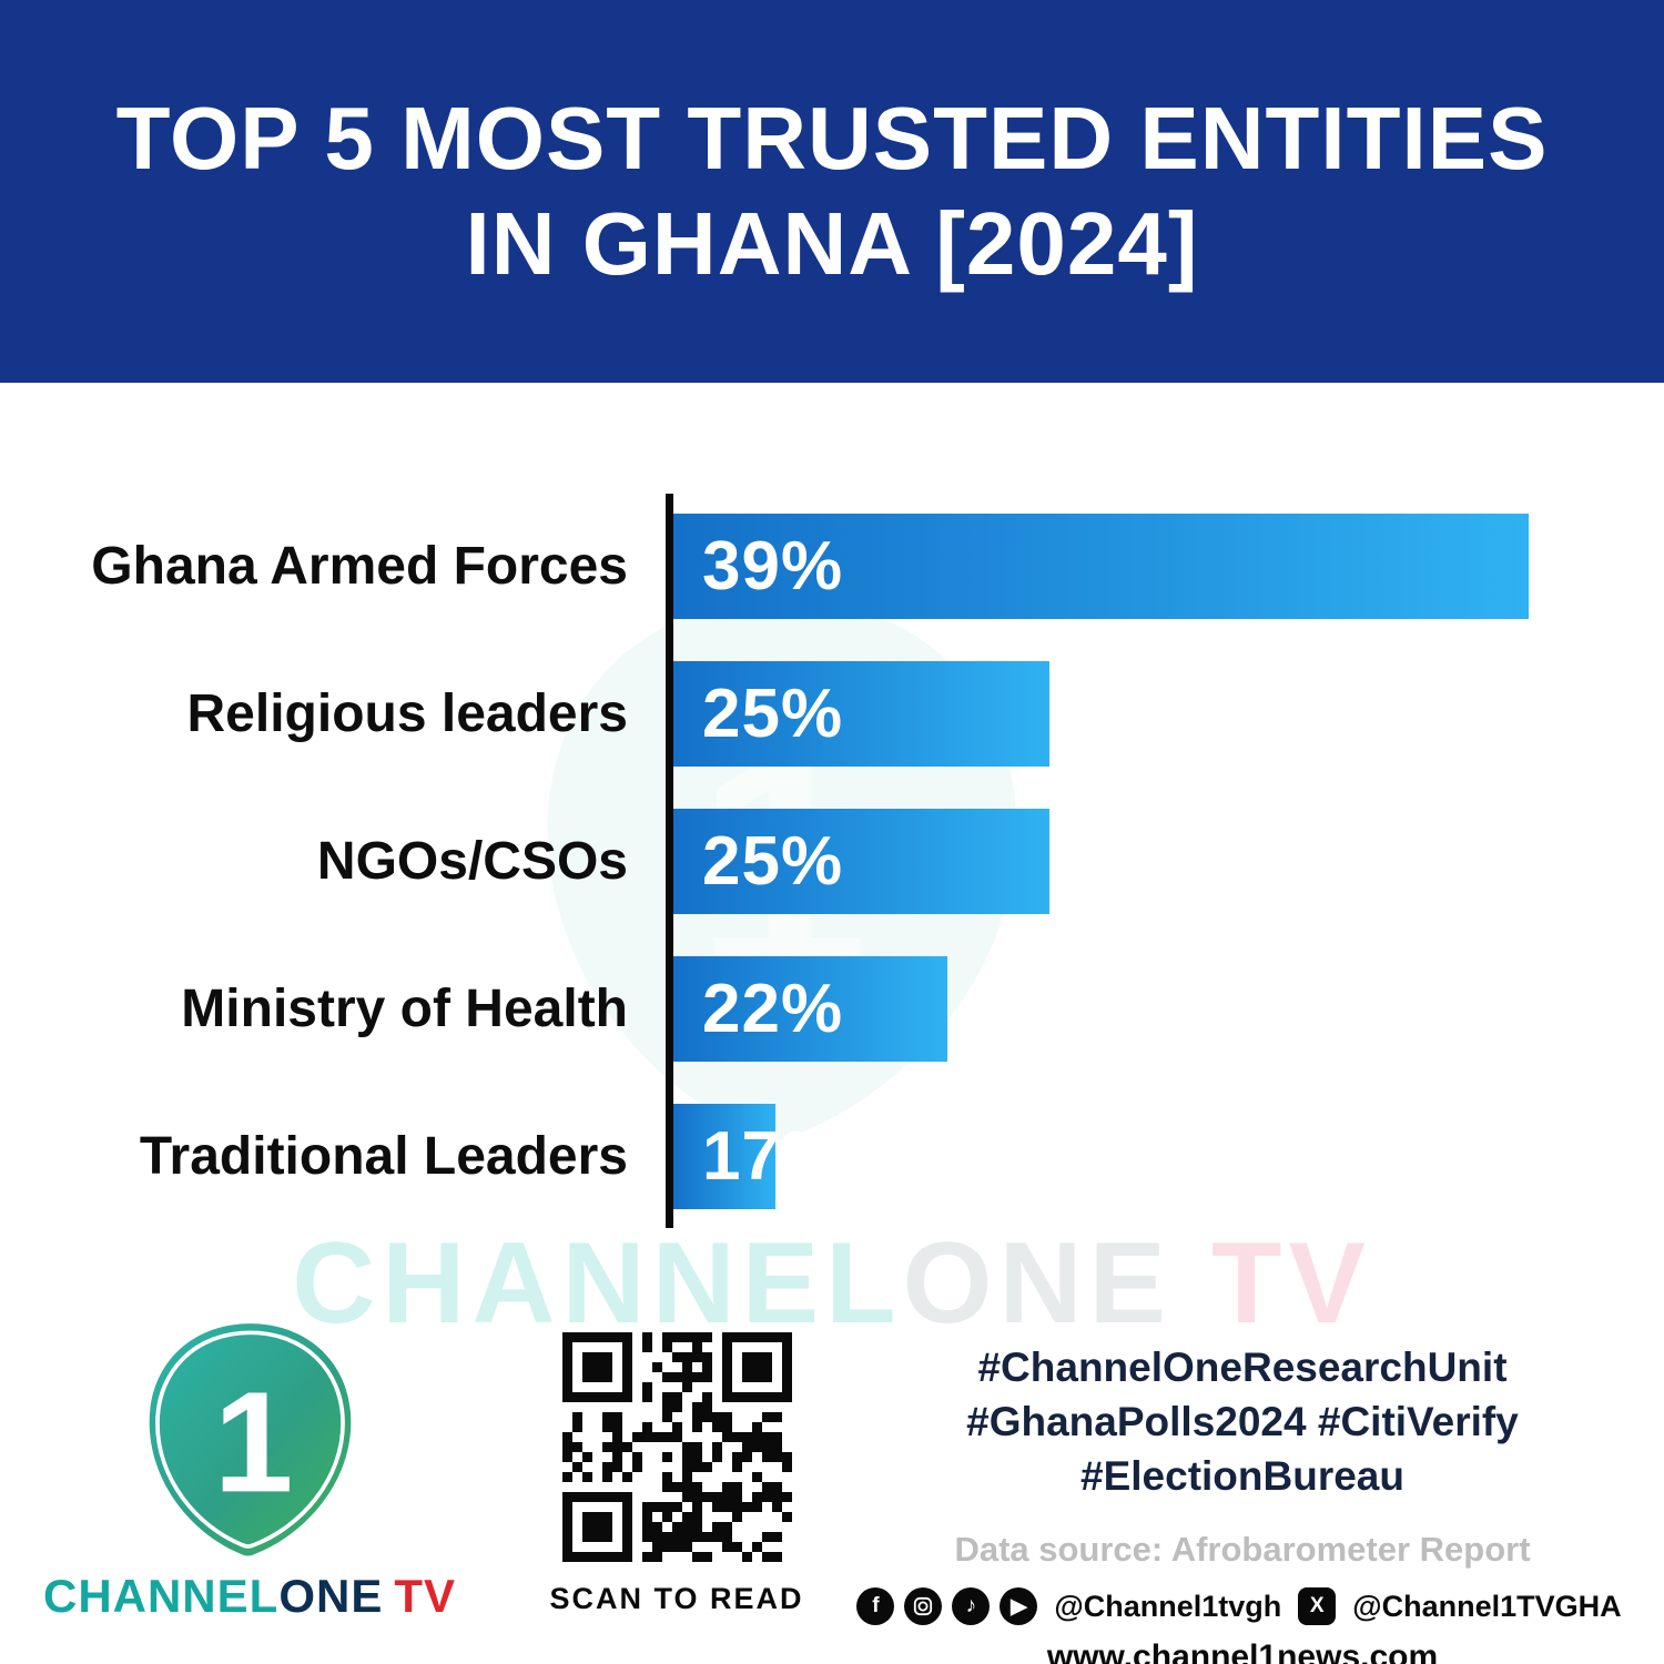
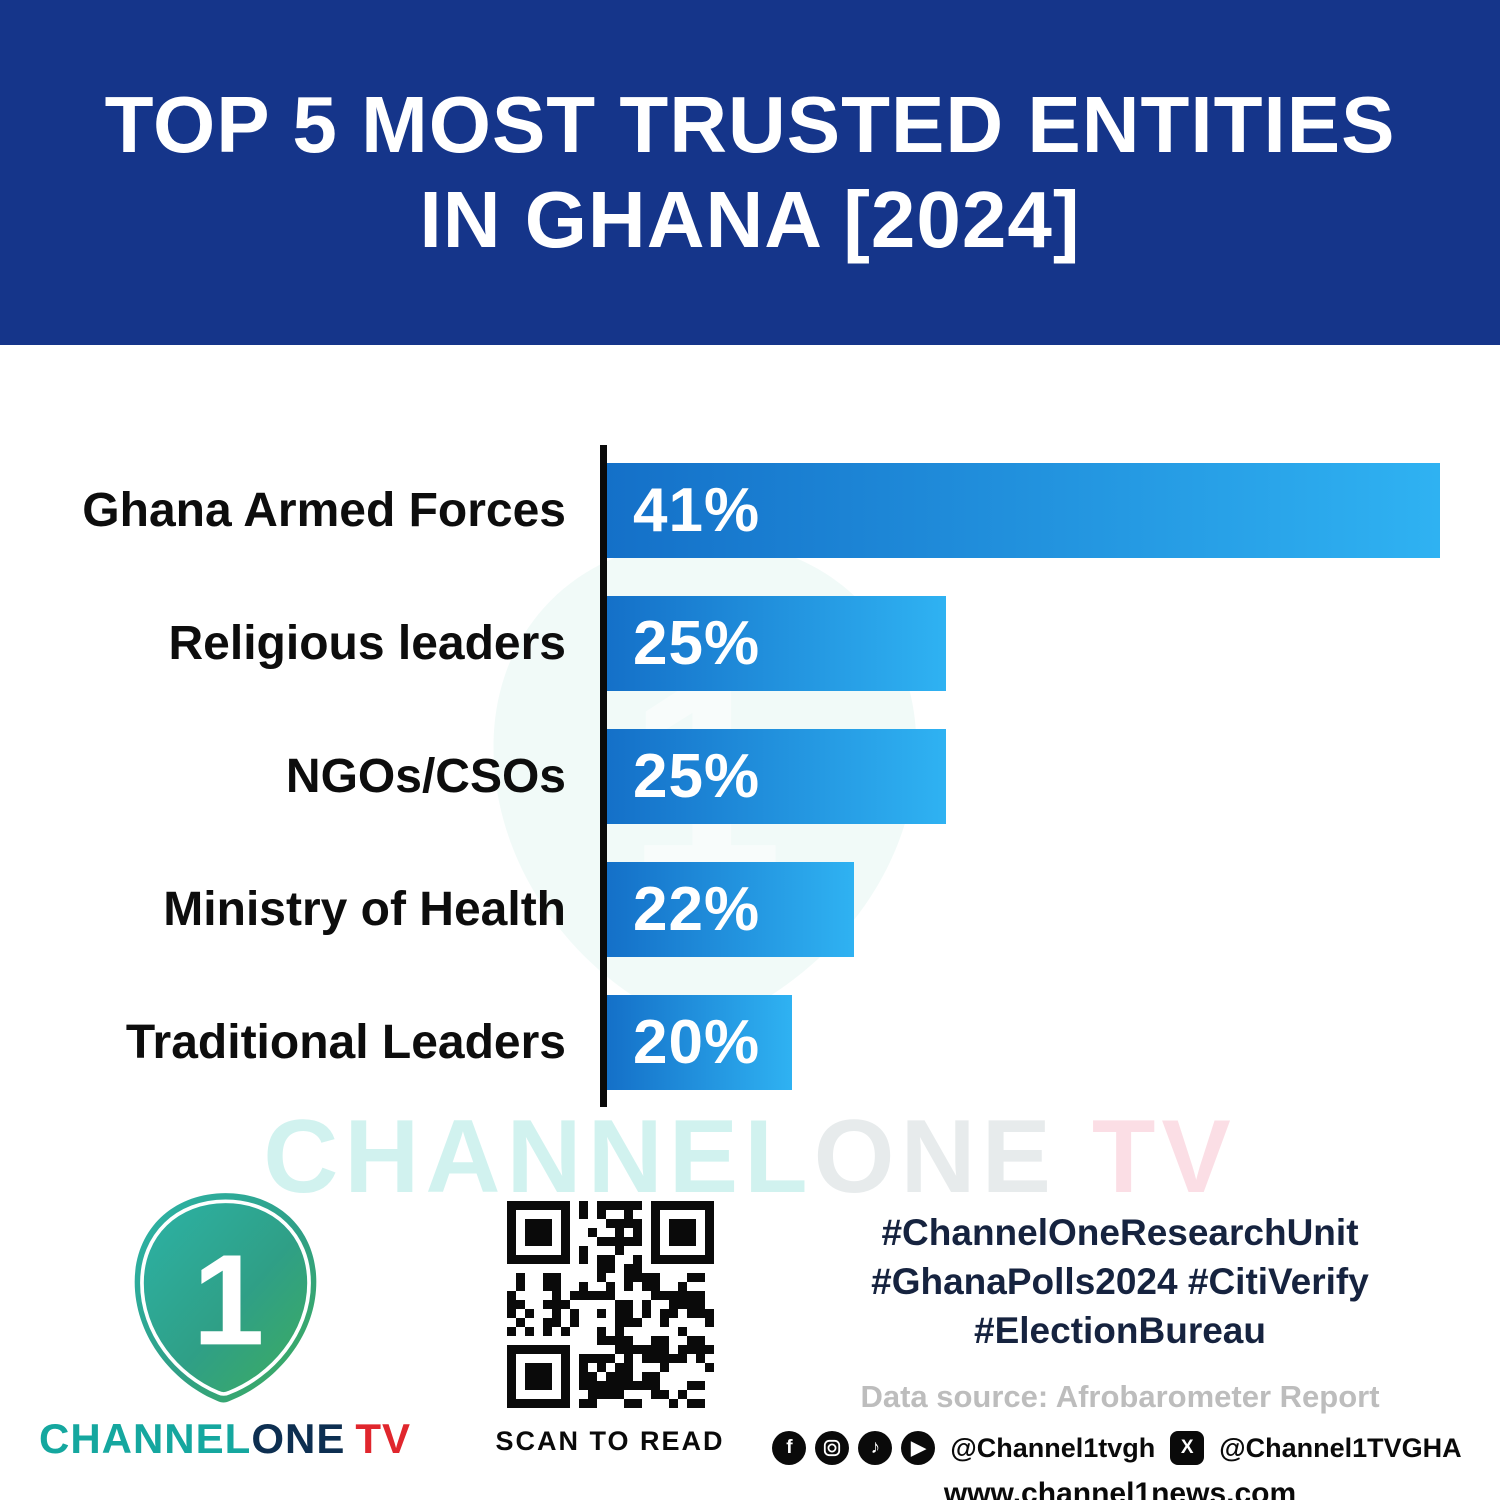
Ghana Armed Forces: 39% -> 41%
Traditional Leaders: 17% -> 20%
